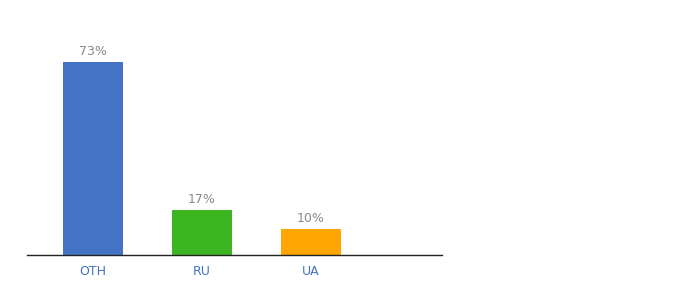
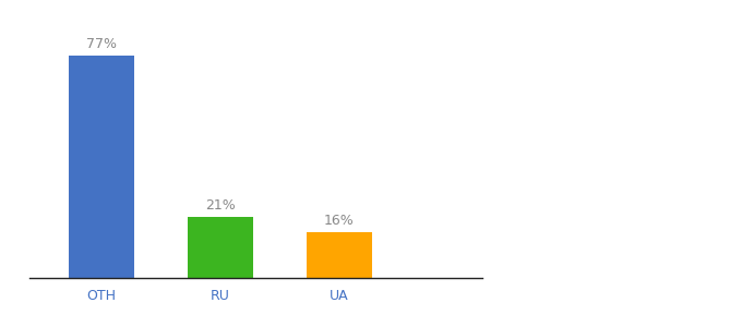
OTH: 73% -> 77%
RU: 17% -> 21%
UA: 10% -> 16%
